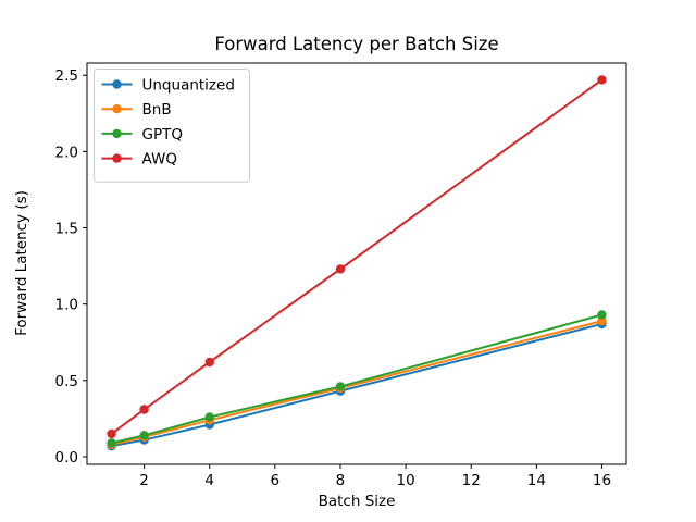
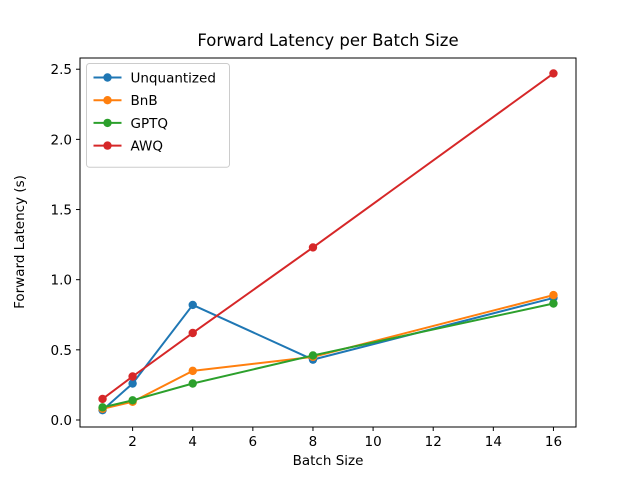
Unquantized/2: 0.11 -> 0.26
Unquantized/4: 0.21 -> 0.82
BnB/4: 0.24 -> 0.35
GPTQ/16: 0.93 -> 0.83
